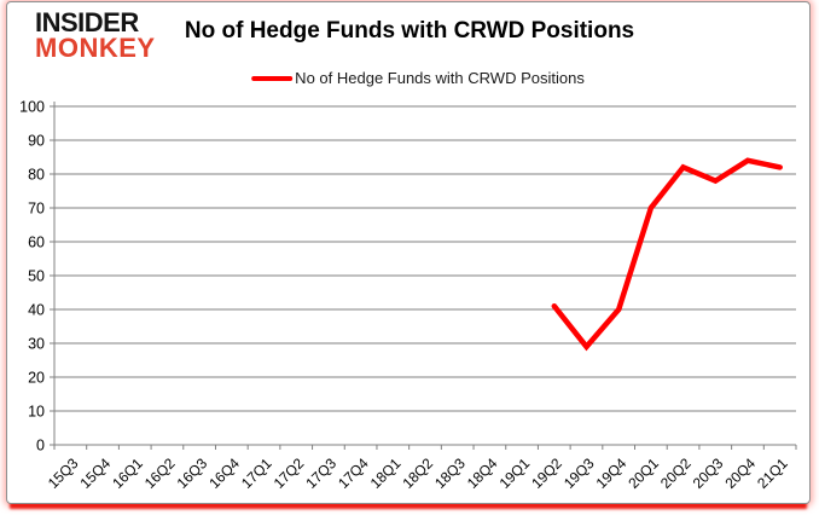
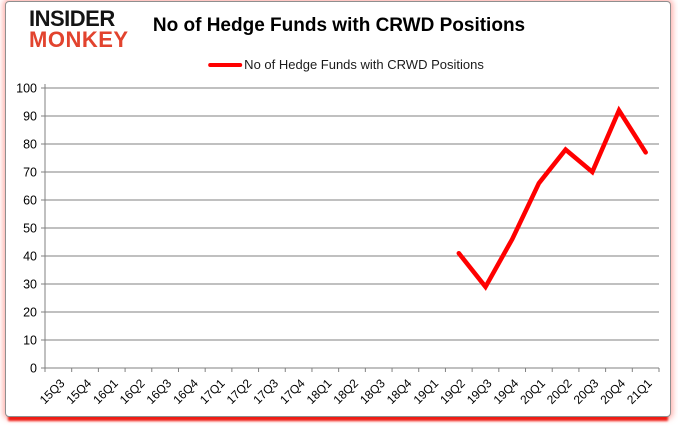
19Q4: 40 -> 46
20Q1: 70 -> 66
20Q2: 82 -> 78
20Q3: 78 -> 70
20Q4: 84 -> 92
21Q1: 82 -> 77
